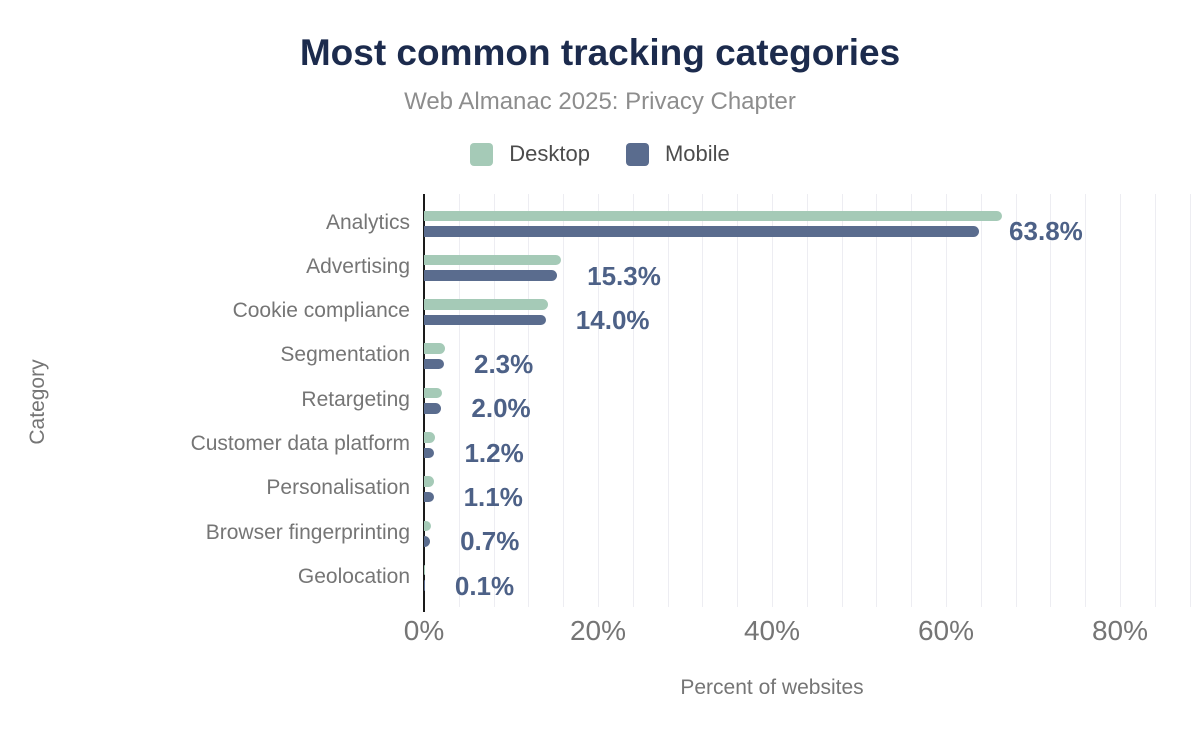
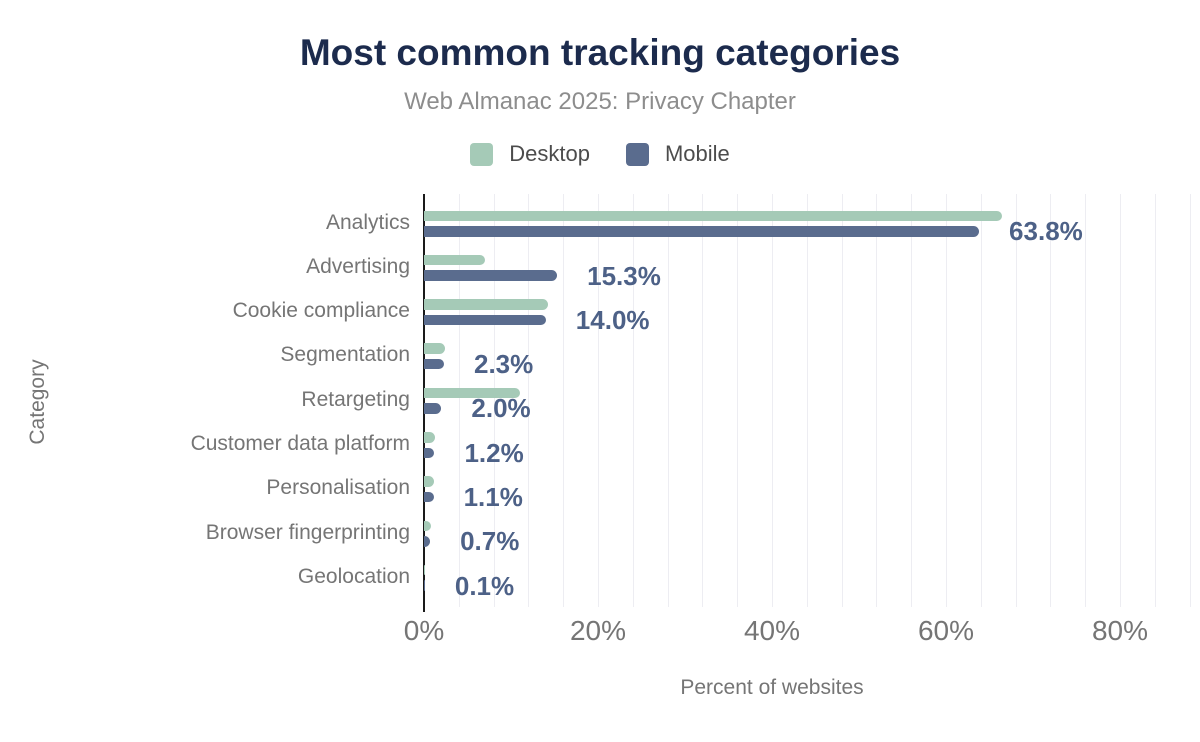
Desktop/Advertising: 16% -> 7%
Desktop/Retargeting: 2% -> 11%
